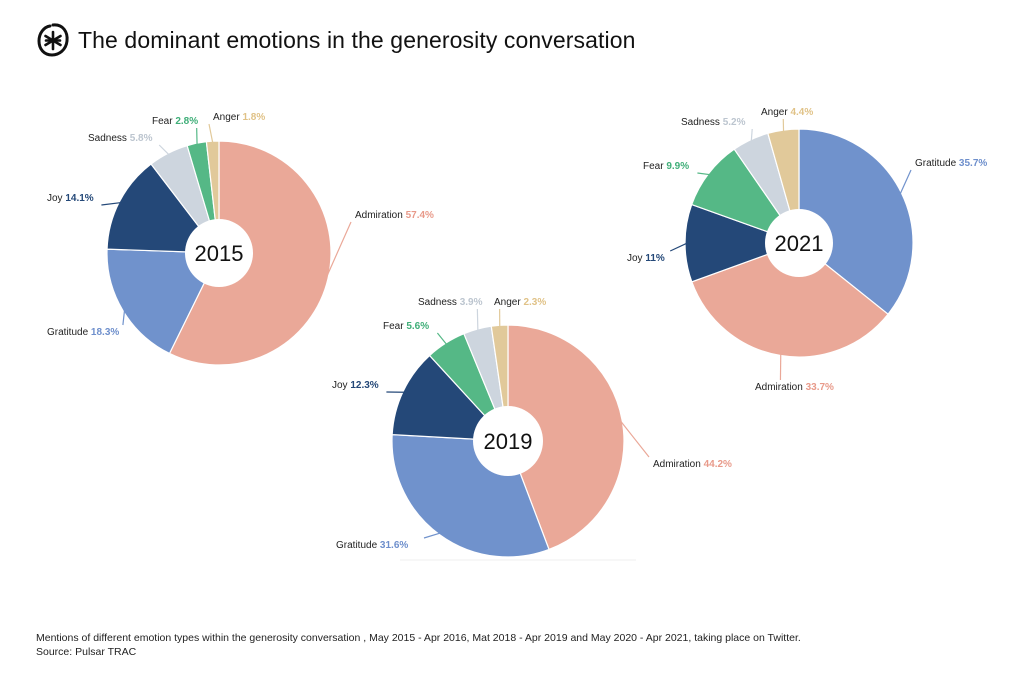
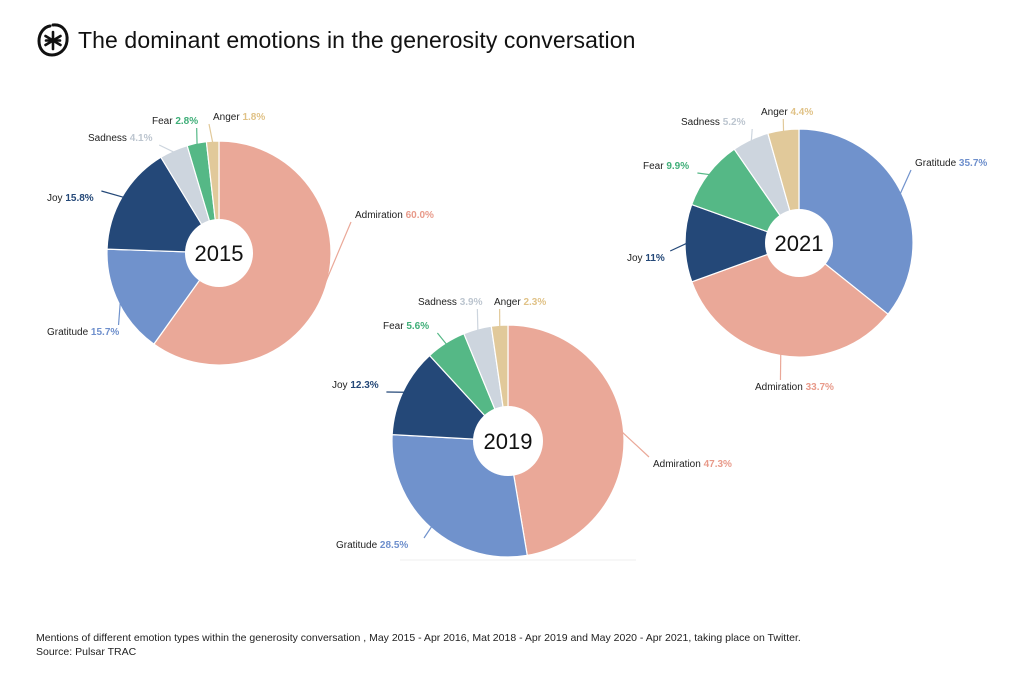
2015/Admiration: 57.4% -> 60.0%
2015/Gratitude: 18.3% -> 15.7%
2015/Joy: 14.1% -> 15.8%
2015/Sadness: 5.8% -> 4.1%
2019/Admiration: 44.2% -> 47.3%
2019/Gratitude: 31.6% -> 28.5%
